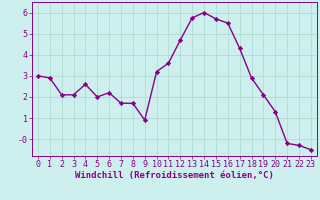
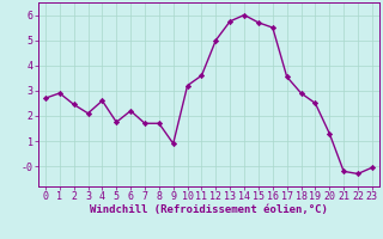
0: 3.00 -> 2.70
2: 2.10 -> 2.45
5: 2.00 -> 1.75
12: 4.70 -> 5.00
17: 4.30 -> 3.55
19: 2.10 -> 2.50
23: -0.50 -> -0.05
